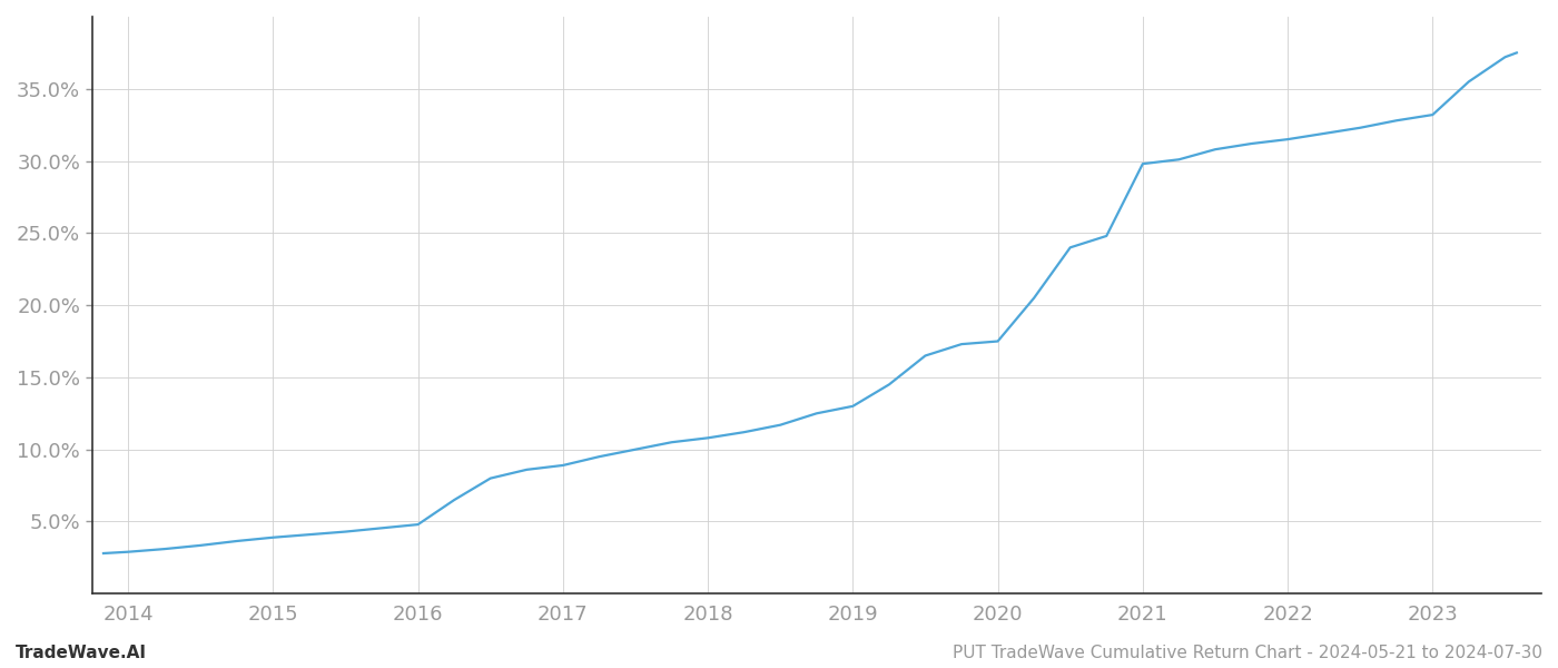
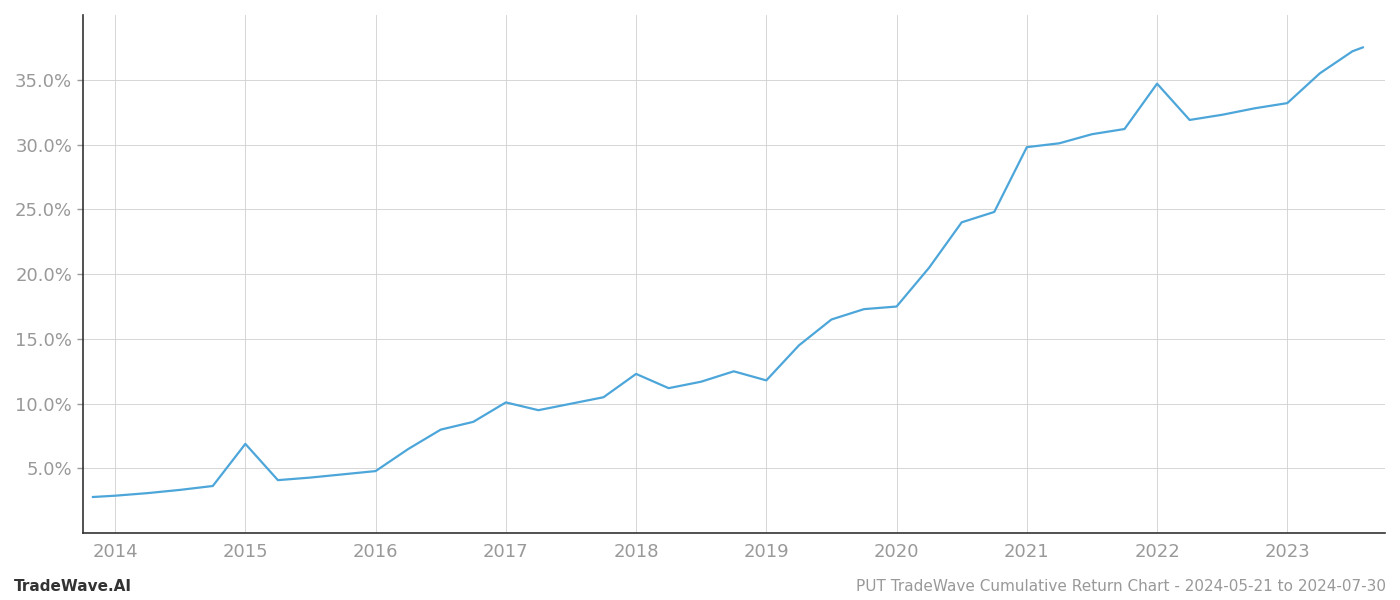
2015: 3.9% -> 6.9%
2017: 8.9% -> 10.1%
2018: 10.8% -> 12.3%
2019: 13.0% -> 11.8%
2022: 31.5% -> 34.7%
